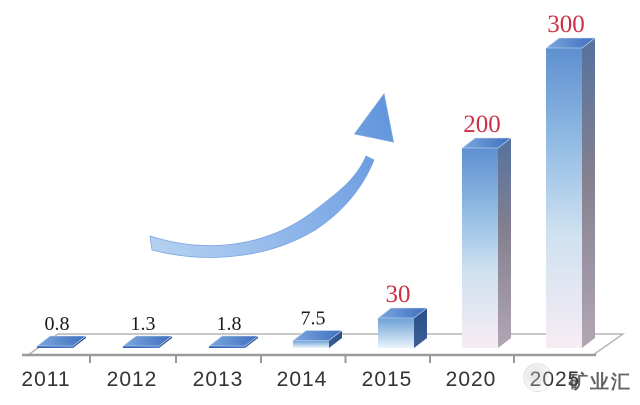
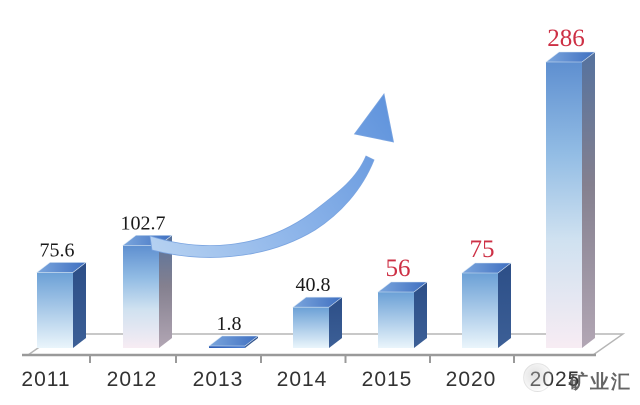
2011: 0.8 -> 75.6
2012: 1.3 -> 102.7
2014: 7.5 -> 40.8
2015: 30 -> 56
2020: 200 -> 75
2025: 300 -> 286
